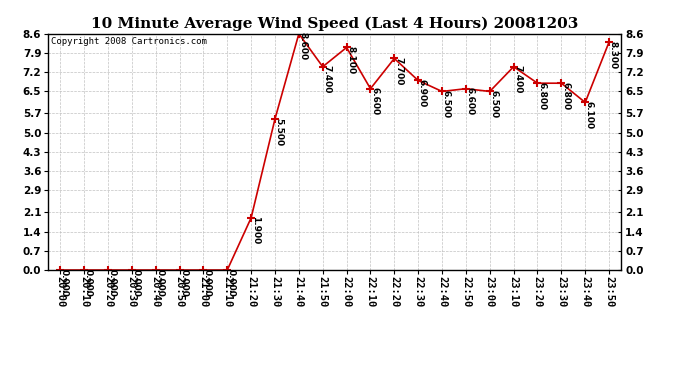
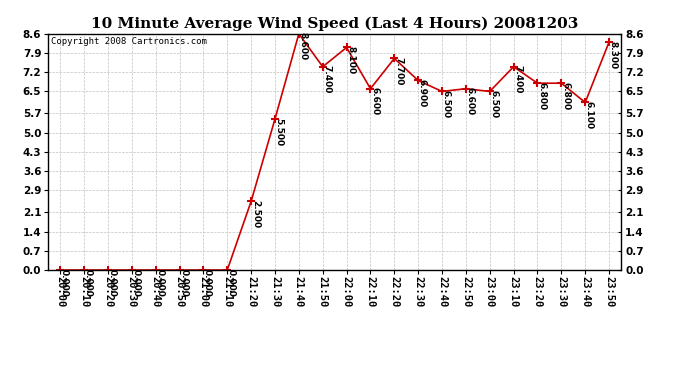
21:20: 1.900 -> 2.500
